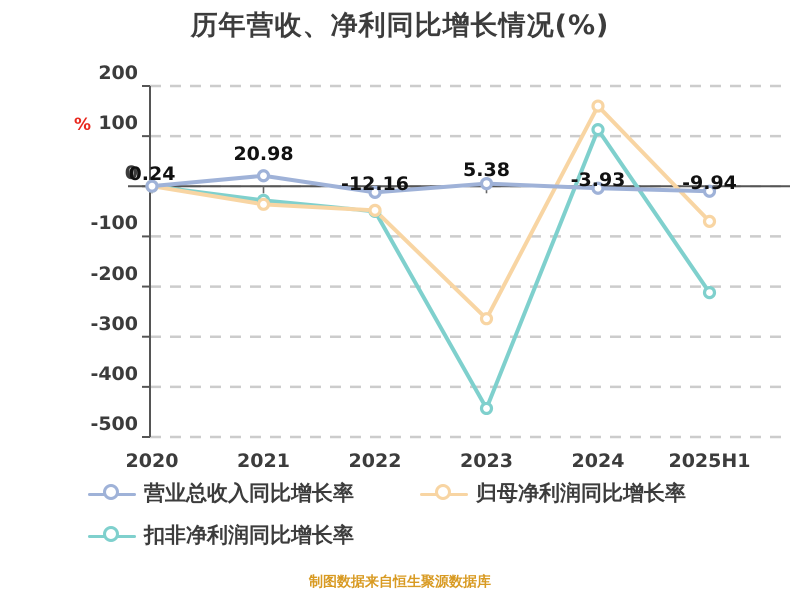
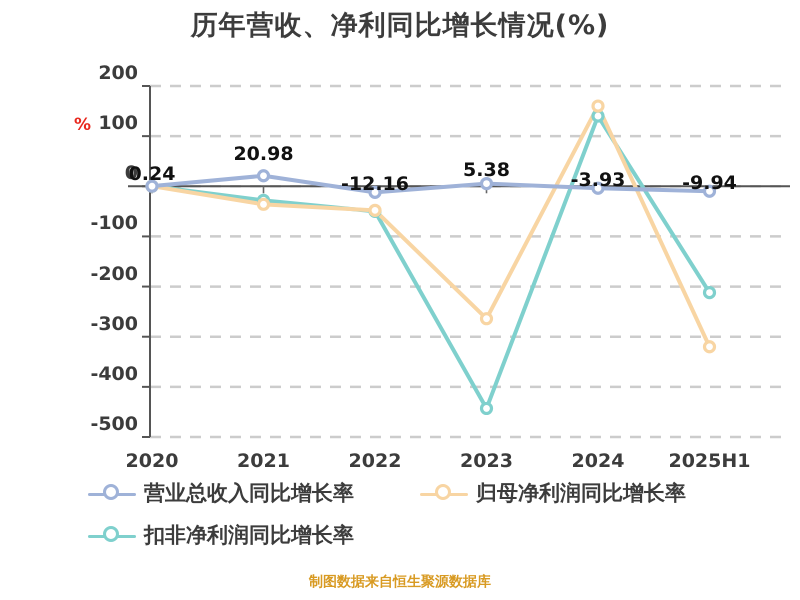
扣非净利润同比增长率/2024: 110 -> 140
归母净利润同比增长率/2025H1: -70 -> -320
